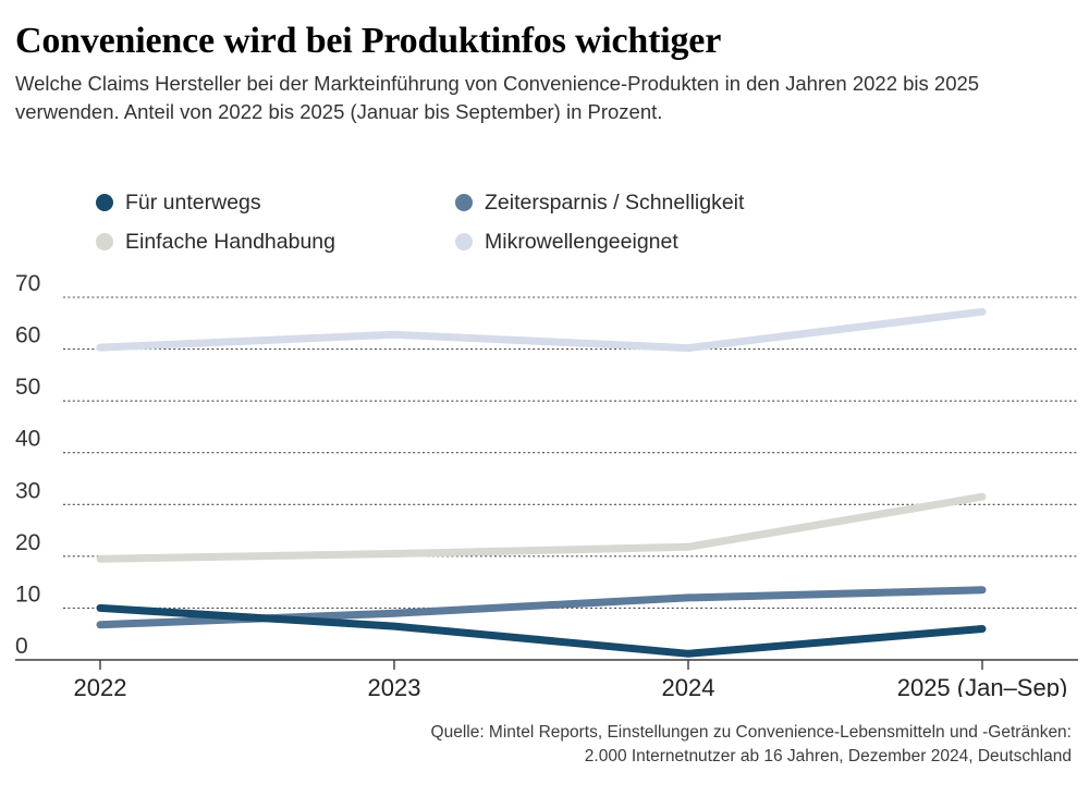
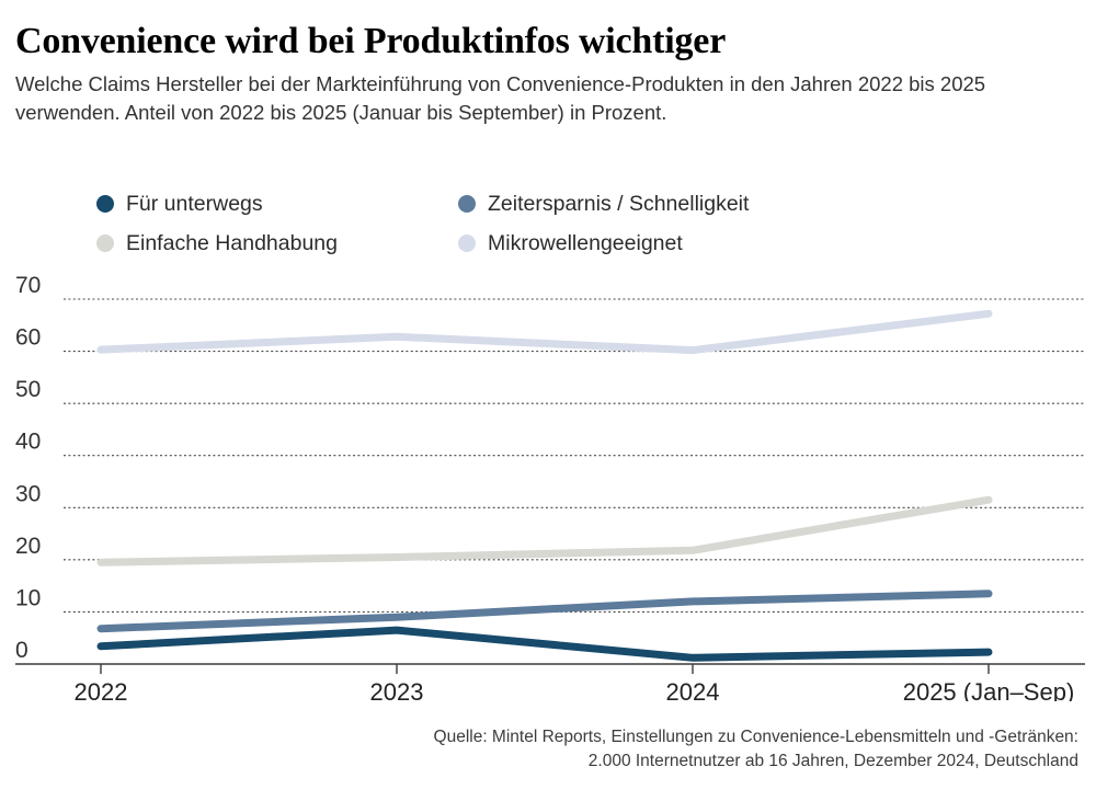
Für unterwegs/2022: 10 -> 3
Für unterwegs/2025 (Jan–Sep): 6 -> 2
